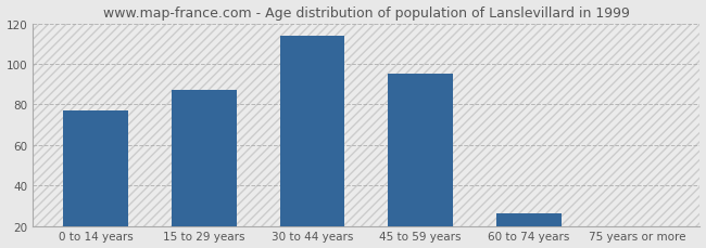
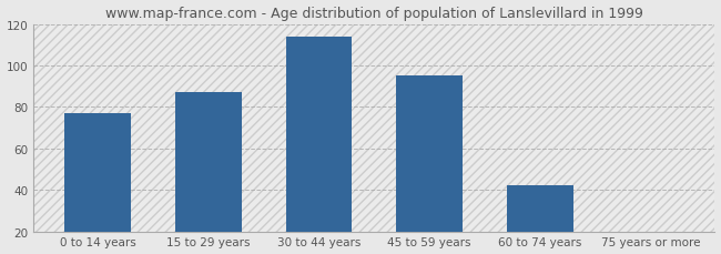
60 to 74 years: 26 -> 42
